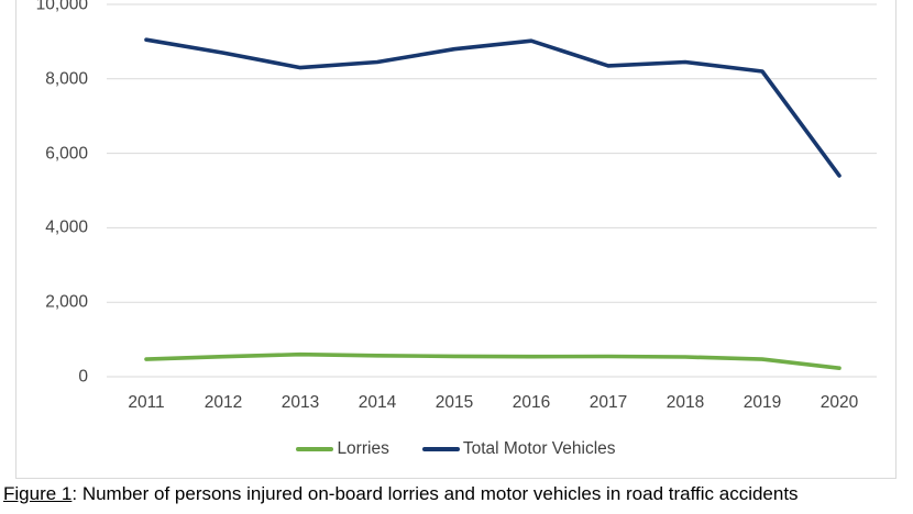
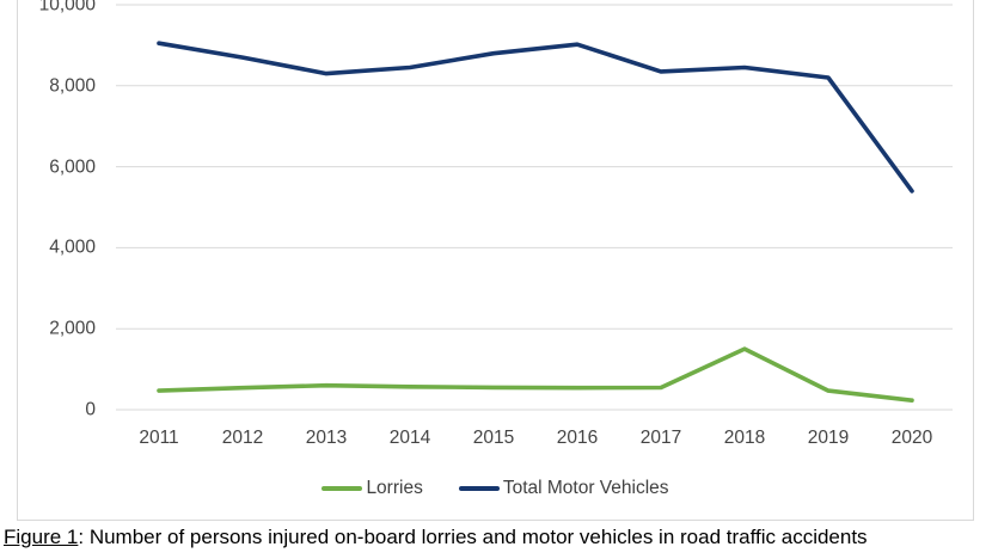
Lorries/2018: 500 -> 1500
